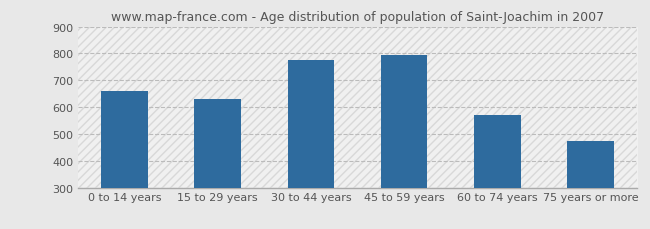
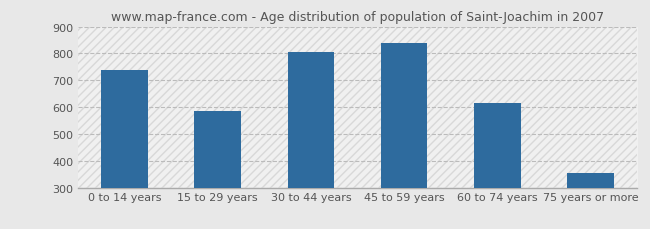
0 to 14 years: 660 -> 740
15 to 29 years: 630 -> 585
30 to 44 years: 775 -> 805
45 to 59 years: 795 -> 838
60 to 74 years: 570 -> 617
75 years or more: 475 -> 355
